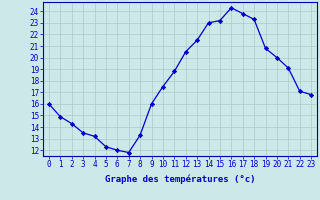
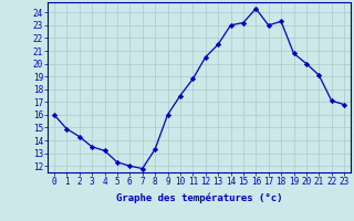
17: 23.8 -> 23.0
